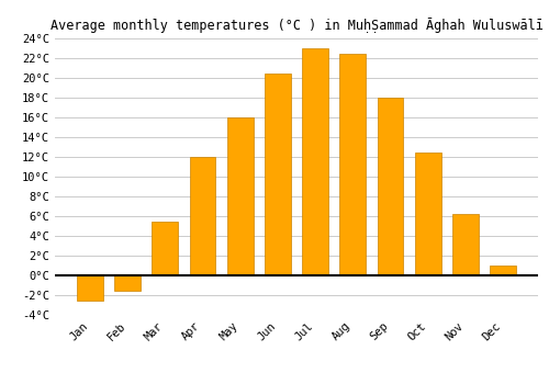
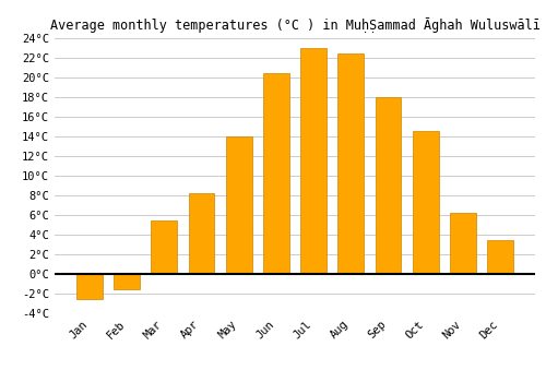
Apr: 12.0°C -> 8.2°C
May: 16.0°C -> 14.0°C
Oct: 12.5°C -> 14.6°C
Dec: 1.0°C -> 3.4°C
